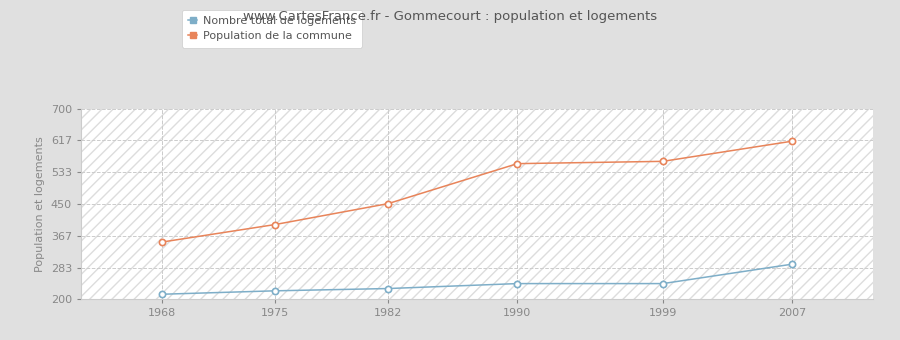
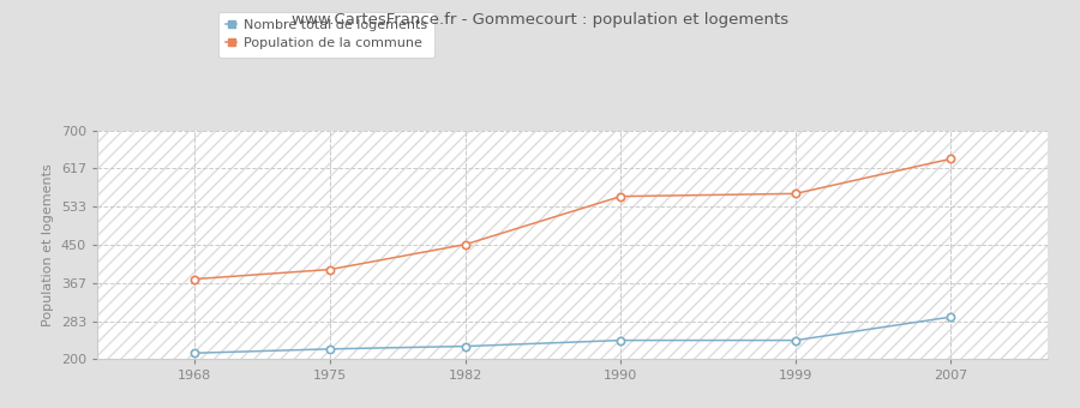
Population de la commune/1968: 350 -> 375
Population de la commune/2007: 615 -> 638
